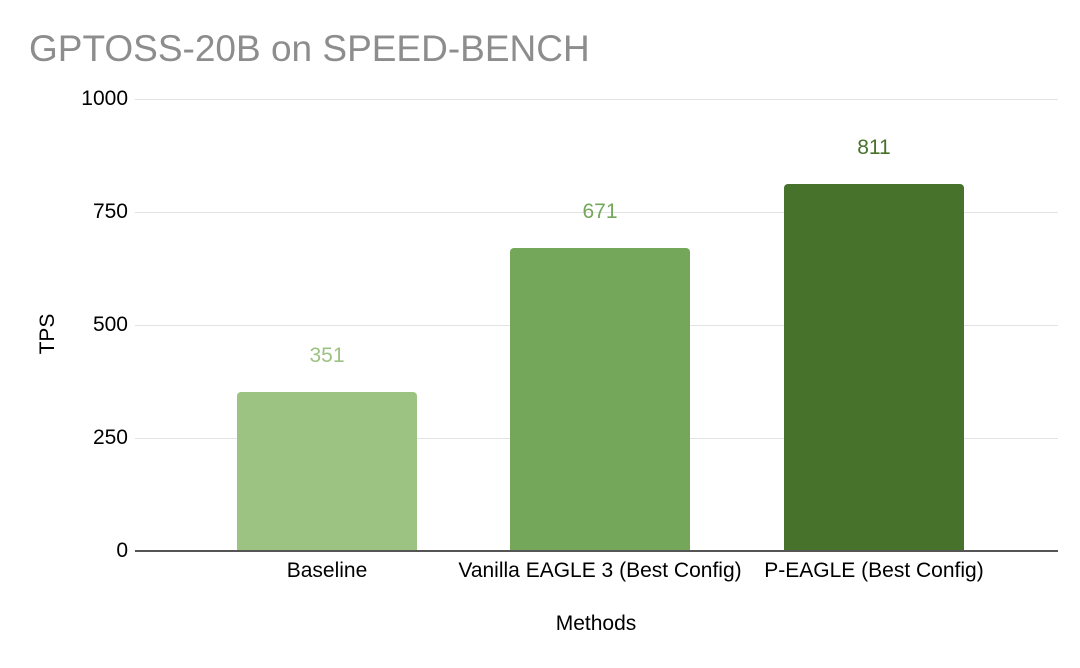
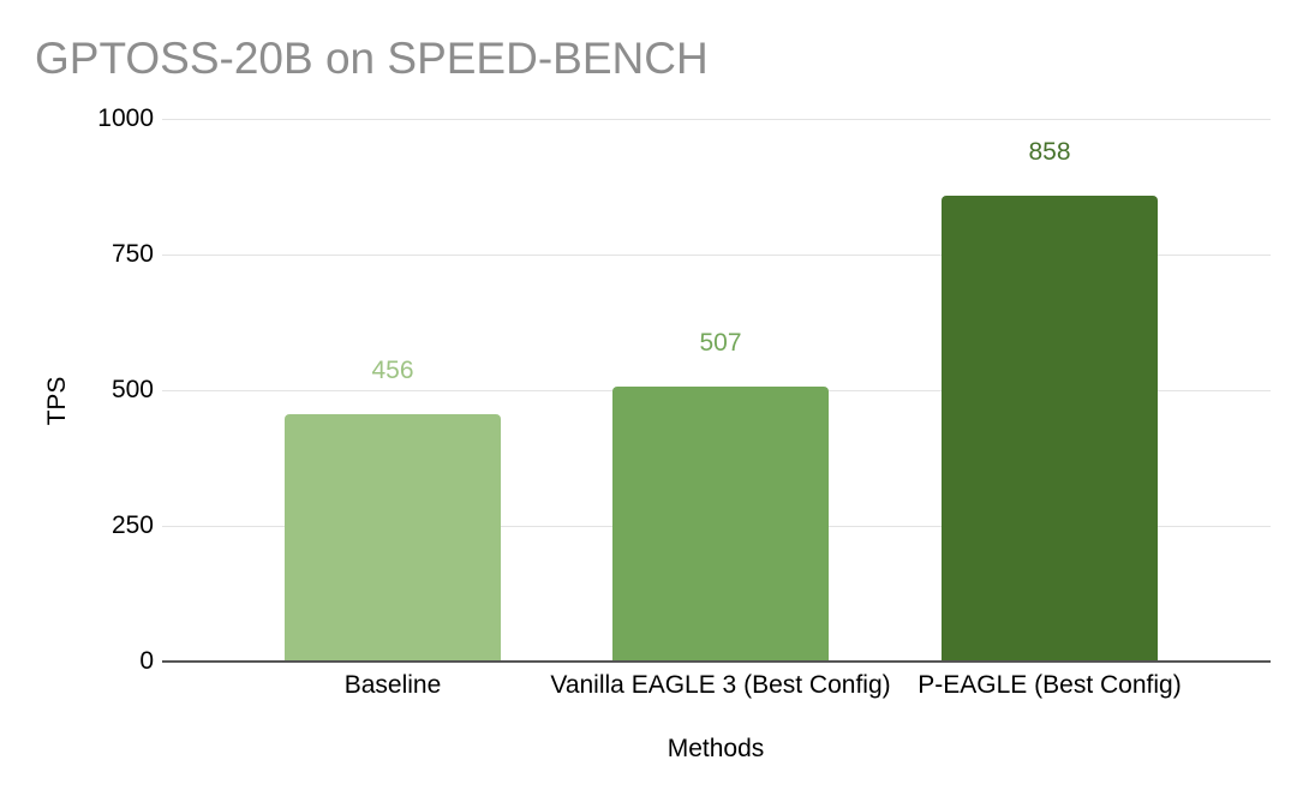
Baseline: 351 -> 456
Vanilla EAGLE 3 (Best Config): 671 -> 507
P-EAGLE (Best Config): 811 -> 858
